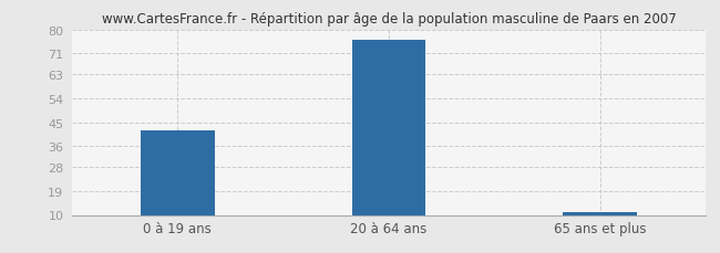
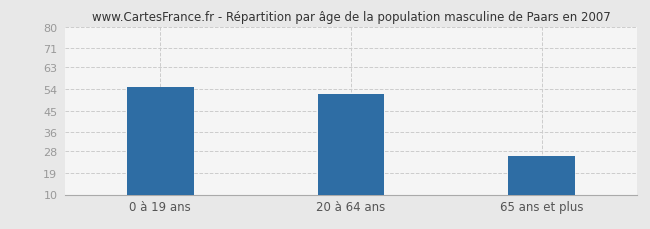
0 à 19 ans: 42 -> 55
20 à 64 ans: 76 -> 52
65 ans et plus: 11 -> 26
